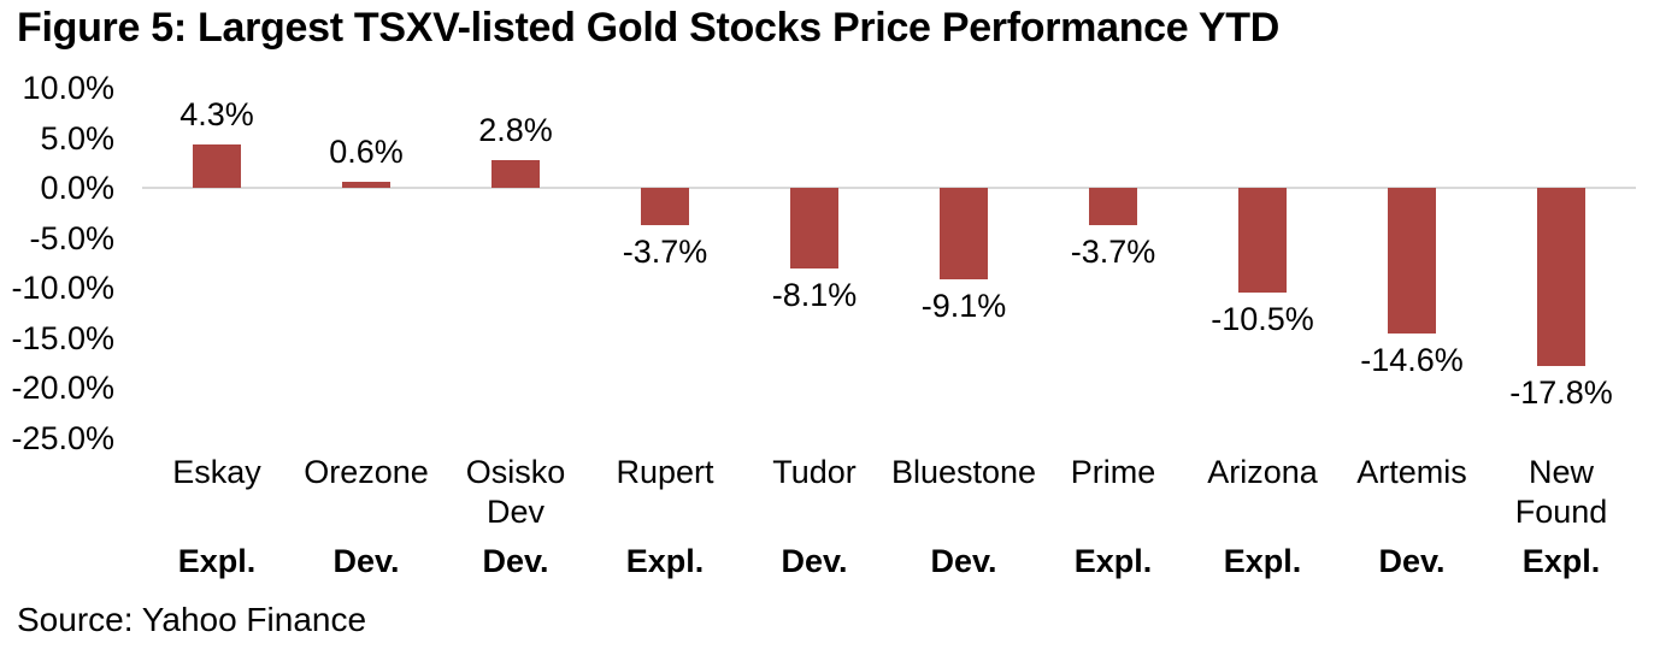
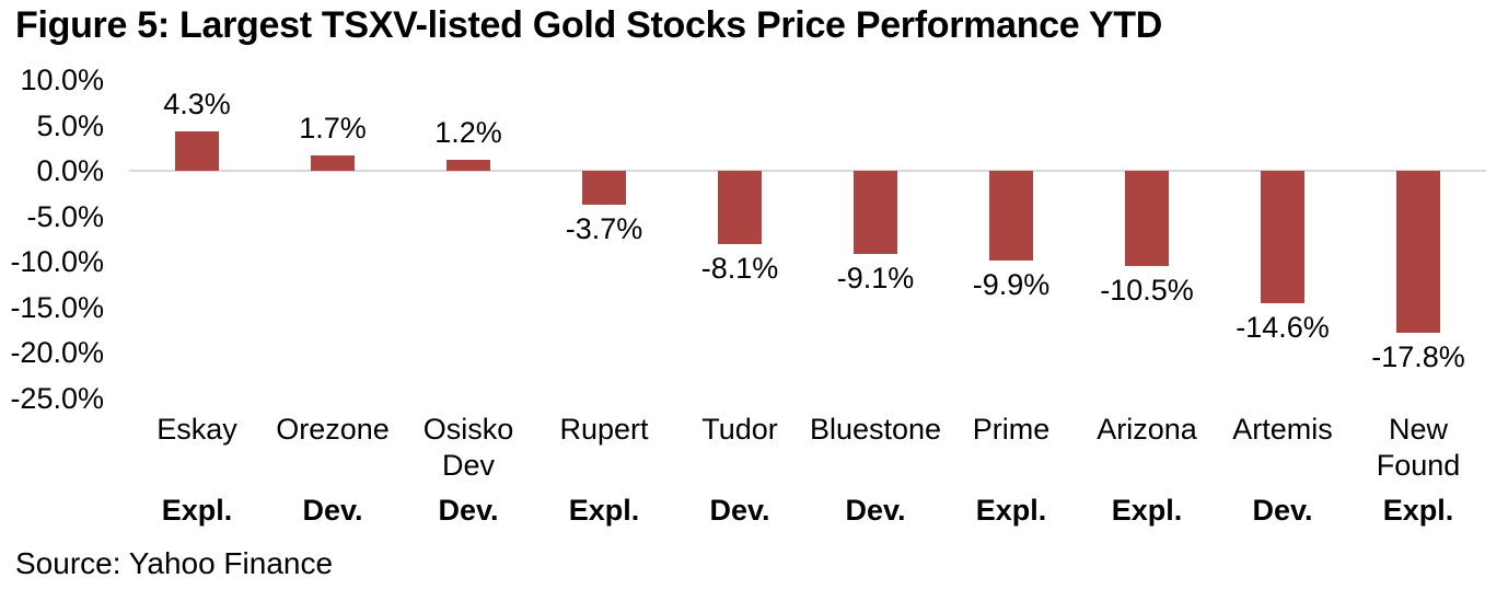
Orezone: 0.6% -> 1.7%
Osisko Dev: 2.8% -> 1.2%
Prime: -3.7% -> -9.9%
